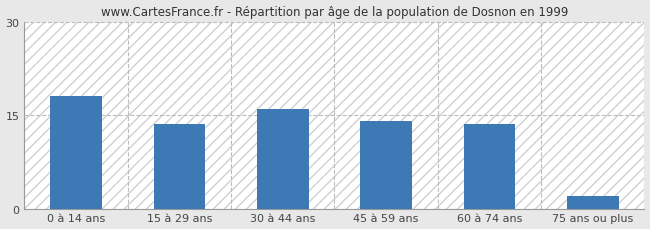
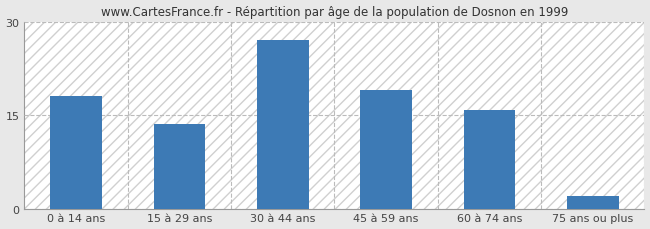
30 à 44 ans: 16.0 -> 27.0
45 à 59 ans: 14.0 -> 19.0
60 à 74 ans: 13.5 -> 15.8
